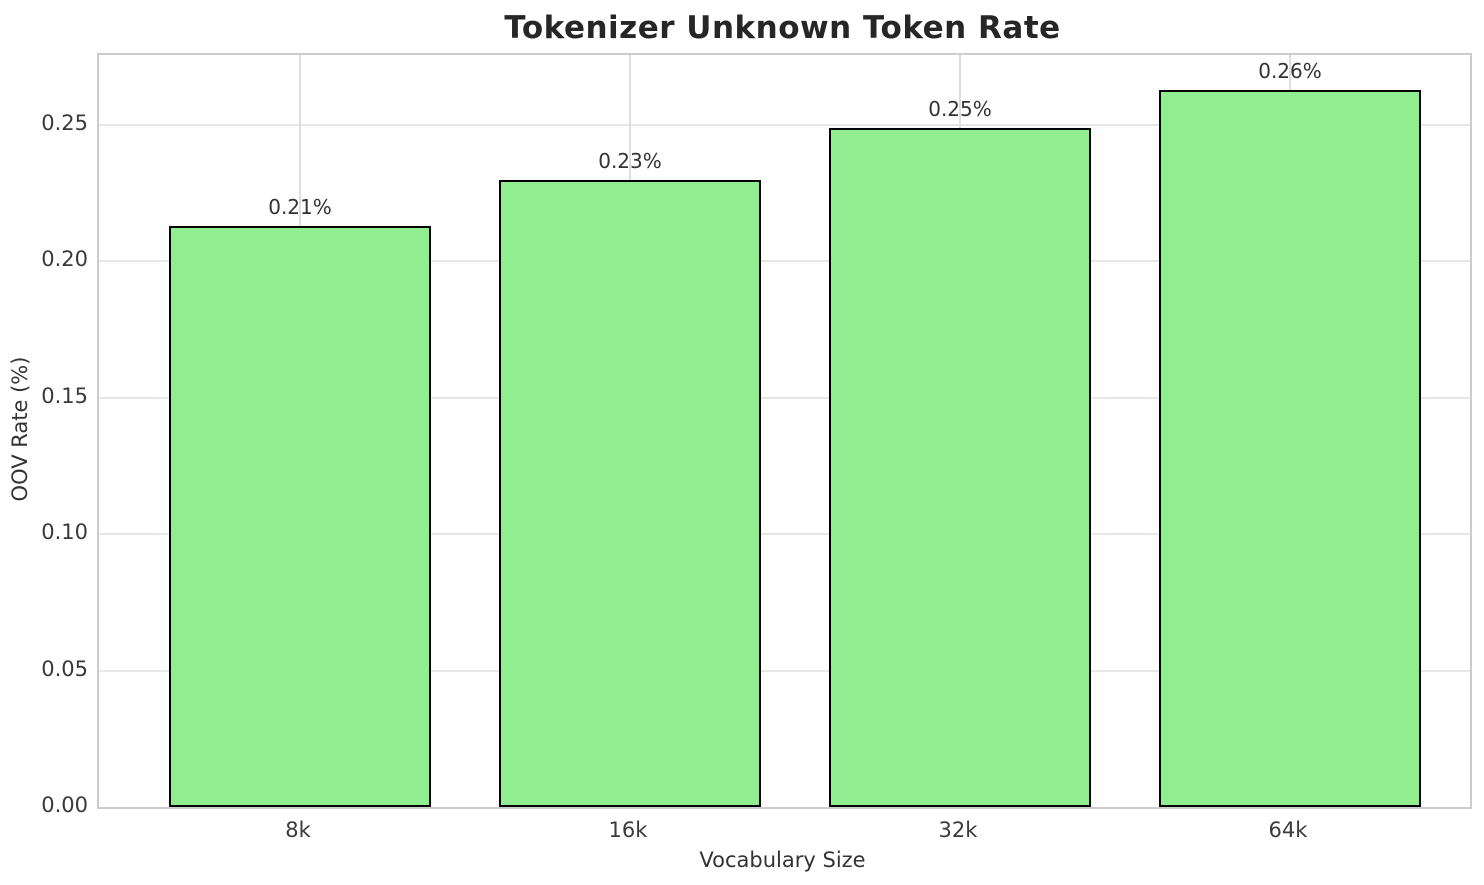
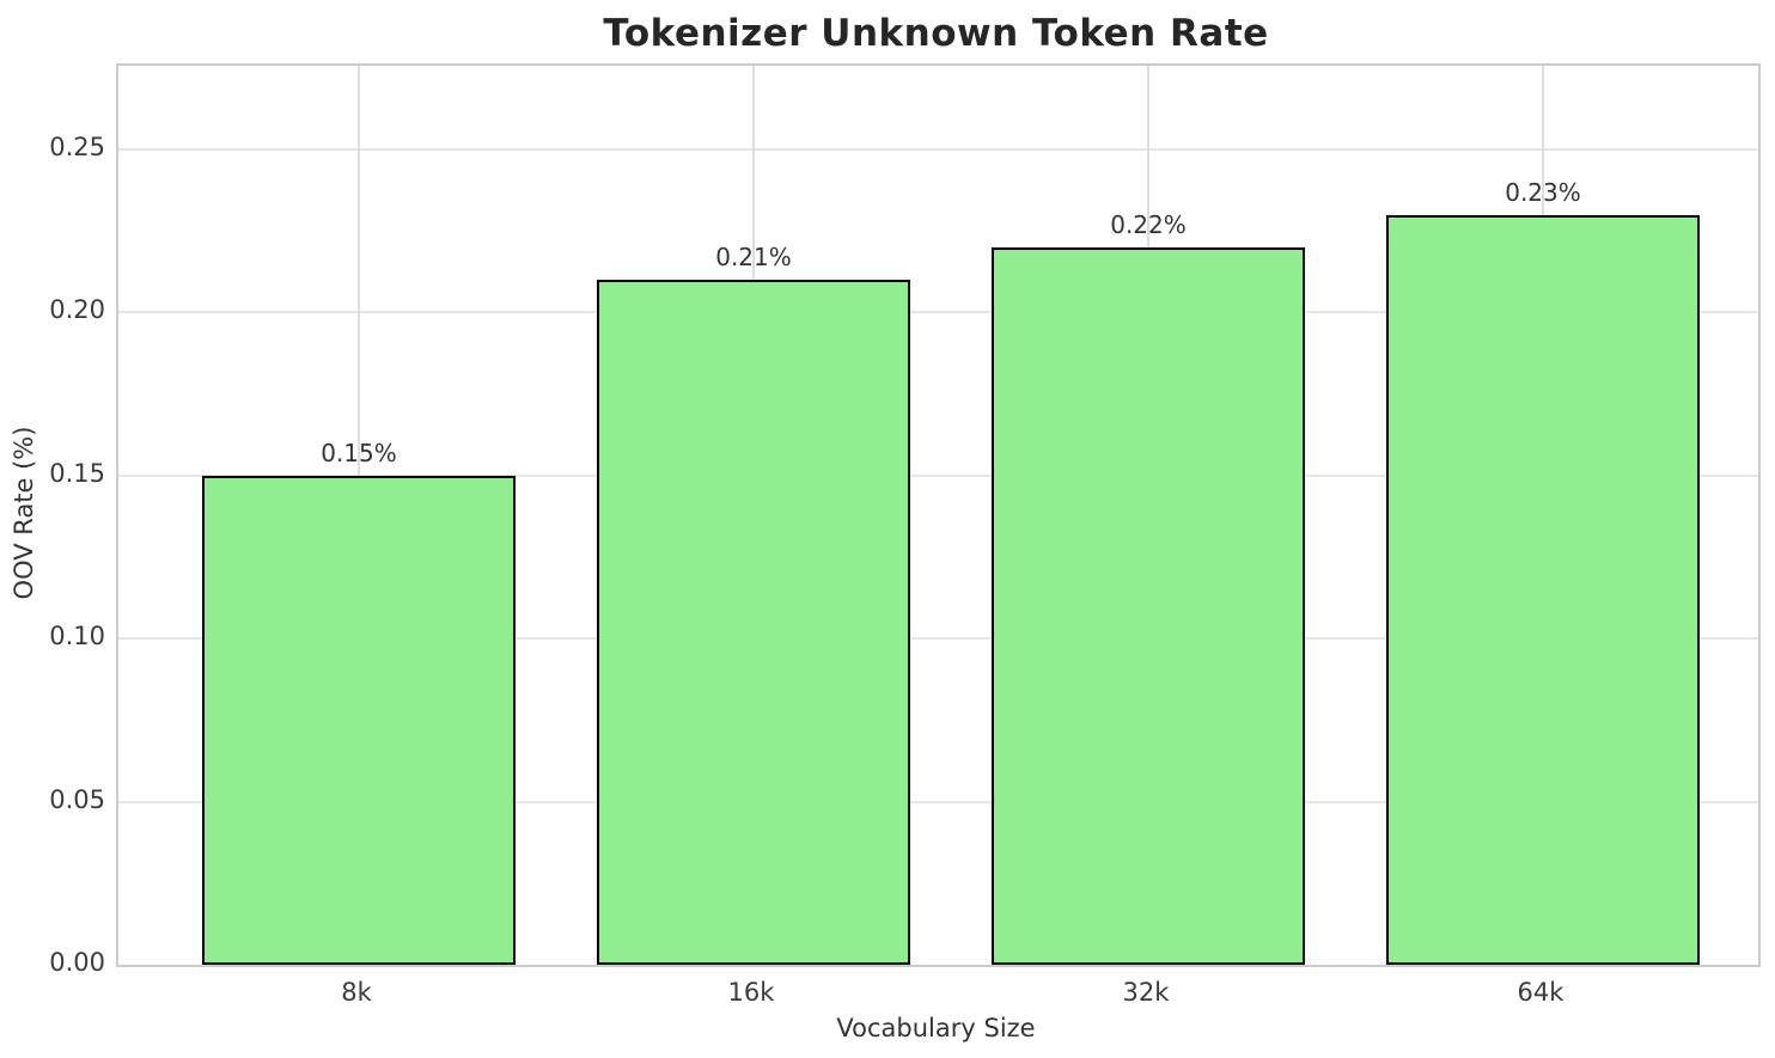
8k: 0.21% -> 0.15%
16k: 0.23% -> 0.21%
32k: 0.25% -> 0.22%
64k: 0.26% -> 0.23%
